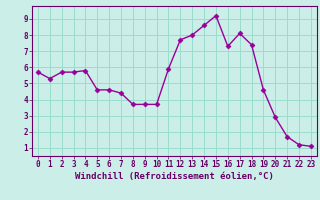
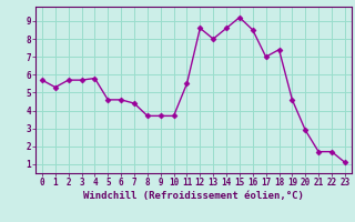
11: 5.9 -> 5.5
12: 7.7 -> 8.6
16: 7.3 -> 8.5
17: 8.1 -> 7.0
22: 1.2 -> 1.7
